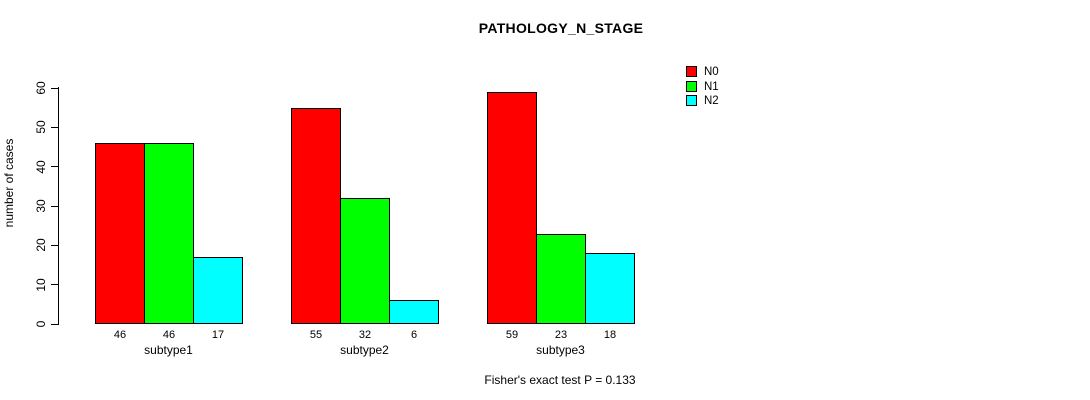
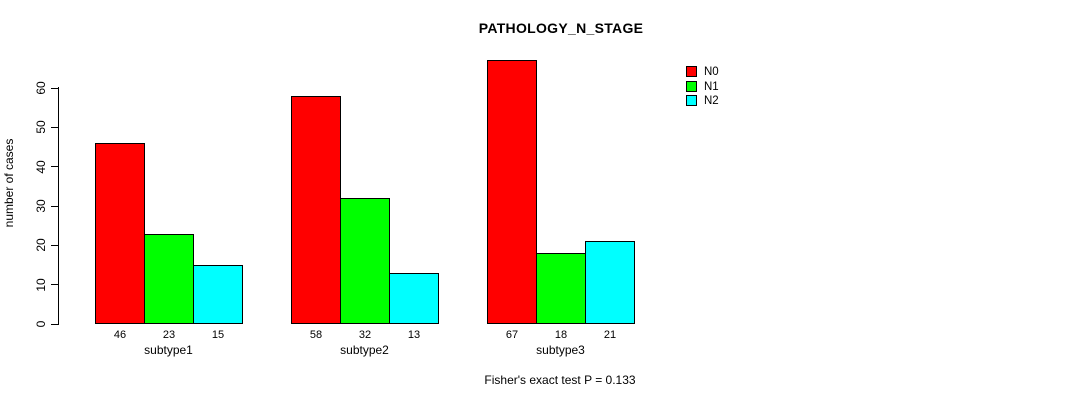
N1/subtype1: 46 -> 23
N2/subtype1: 17 -> 15
N0/subtype2: 55 -> 58
N2/subtype2: 6 -> 13
N0/subtype3: 59 -> 67
N1/subtype3: 23 -> 18
N2/subtype3: 18 -> 21
